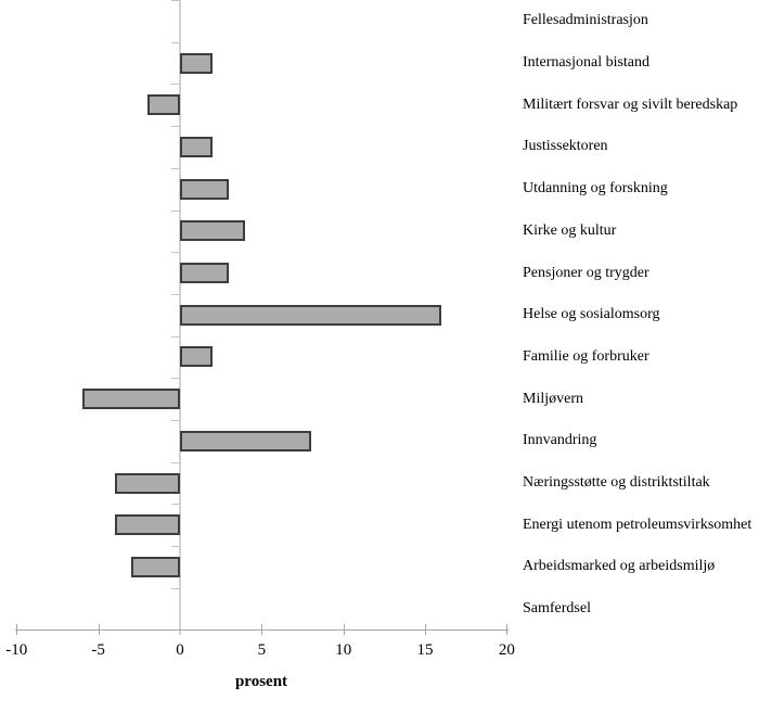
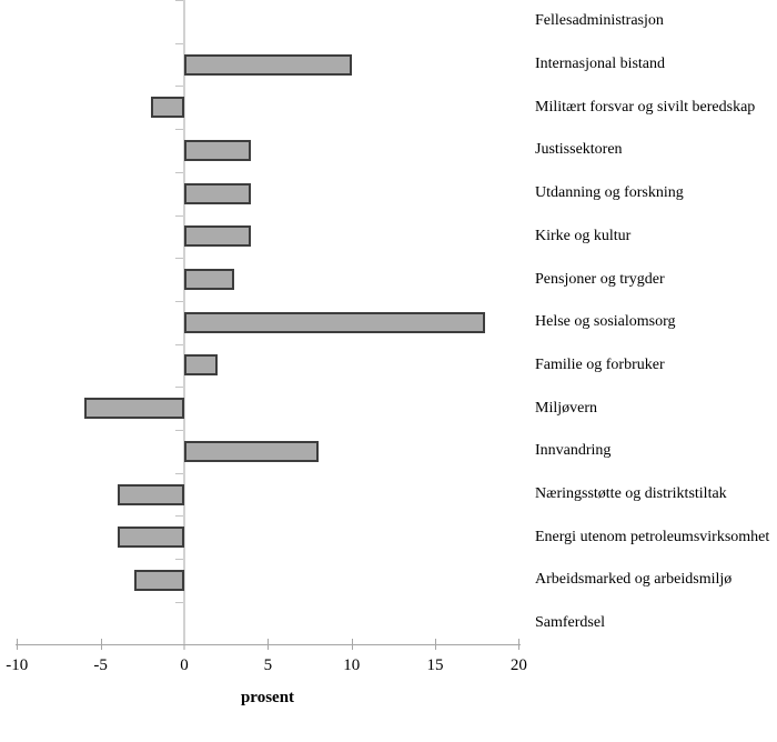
Internasjonal bistand: 2 -> 10
Justissektoren: 2 -> 4
Utdanning og forskning: 3 -> 4
Helse og sosialomsorg: 16 -> 18
